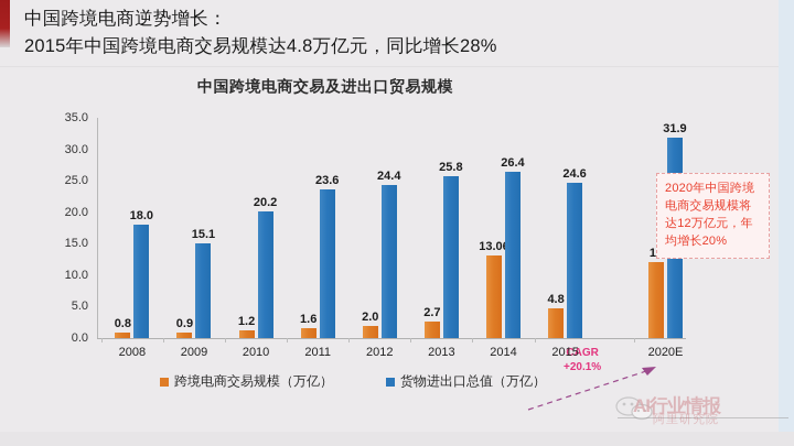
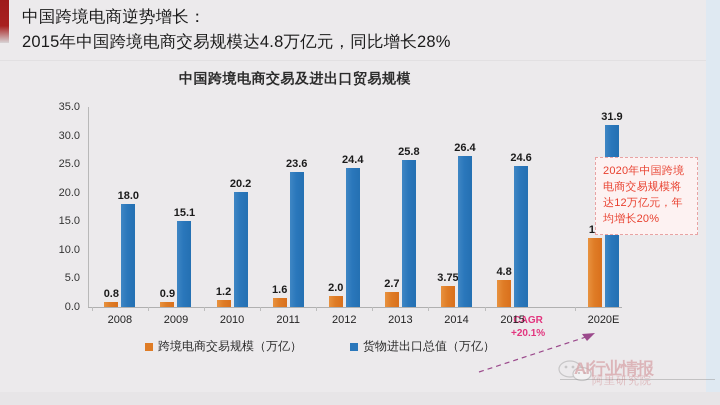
跨境电商交易规模（万亿）/2014: 13.06 -> 3.75
